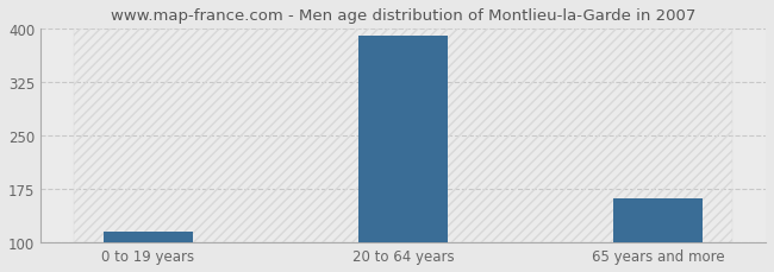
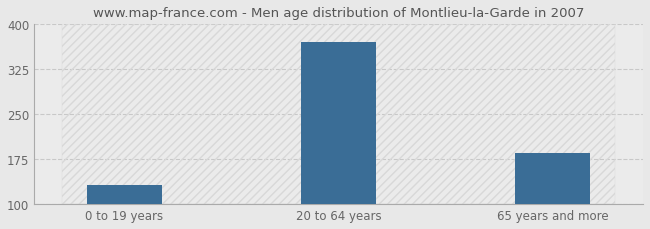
0 to 19 years: 115 -> 132
20 to 64 years: 390 -> 370
65 years and more: 162 -> 186
